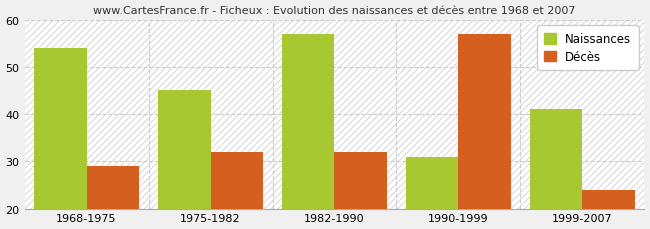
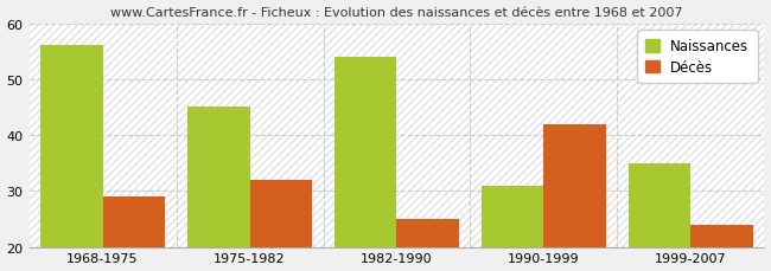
Naissances/1968-1975: 54 -> 56
Naissances/1982-1990: 57 -> 54
Décès/1982-1990: 32 -> 25
Décès/1990-1999: 57 -> 42
Naissances/1999-2007: 41 -> 35
